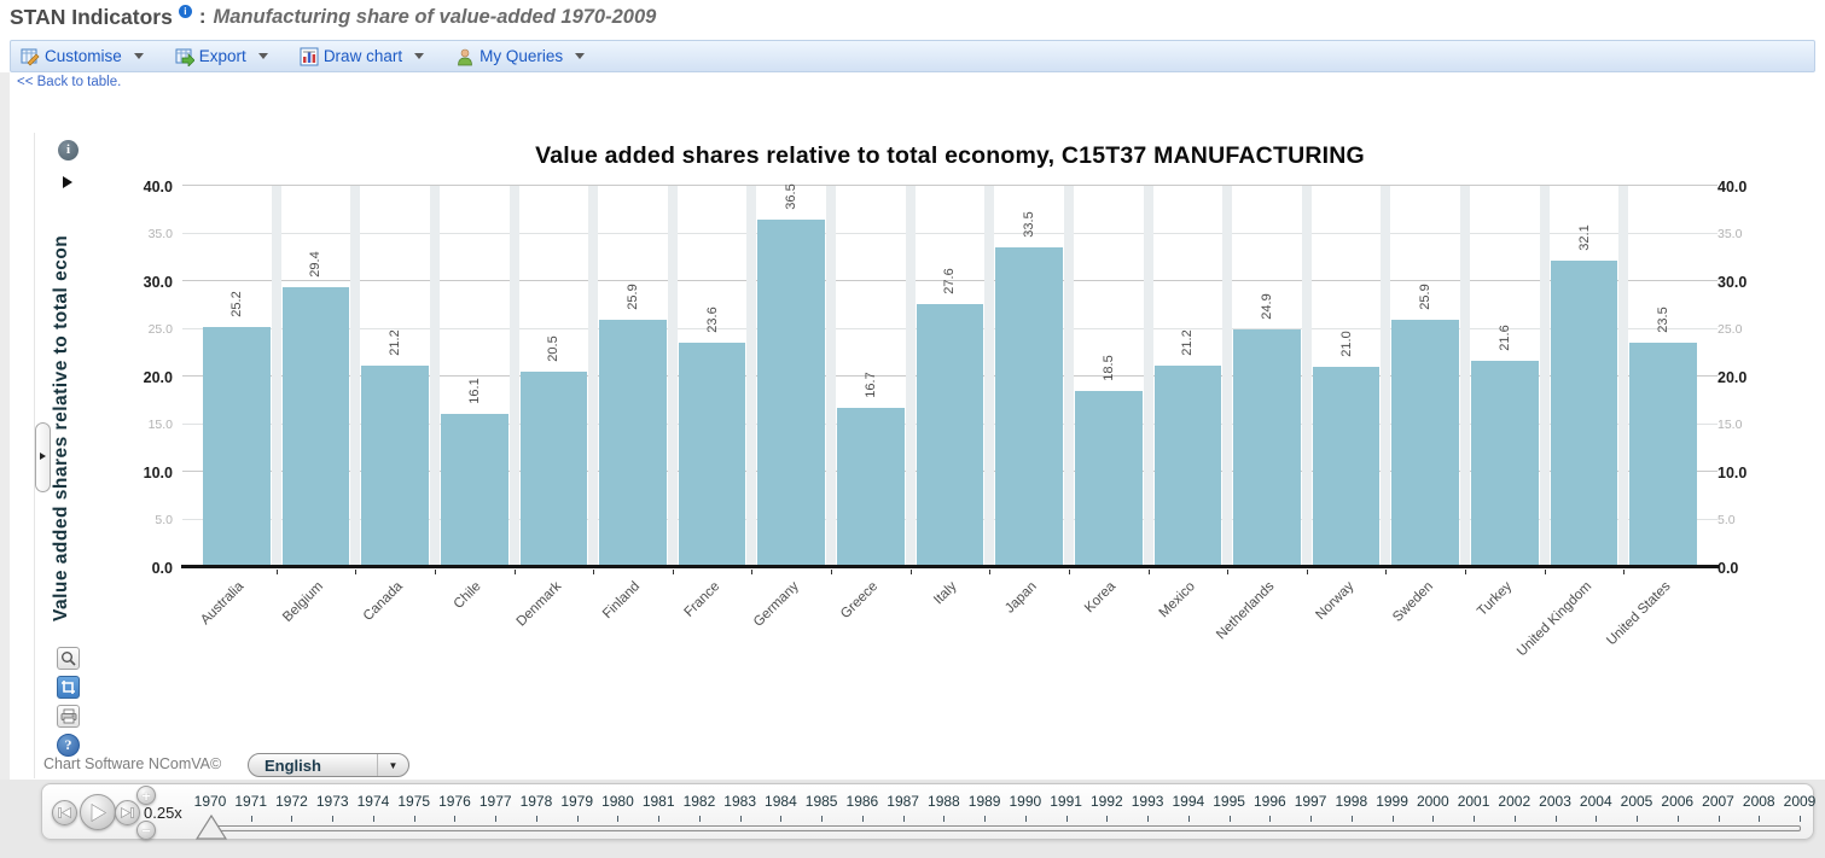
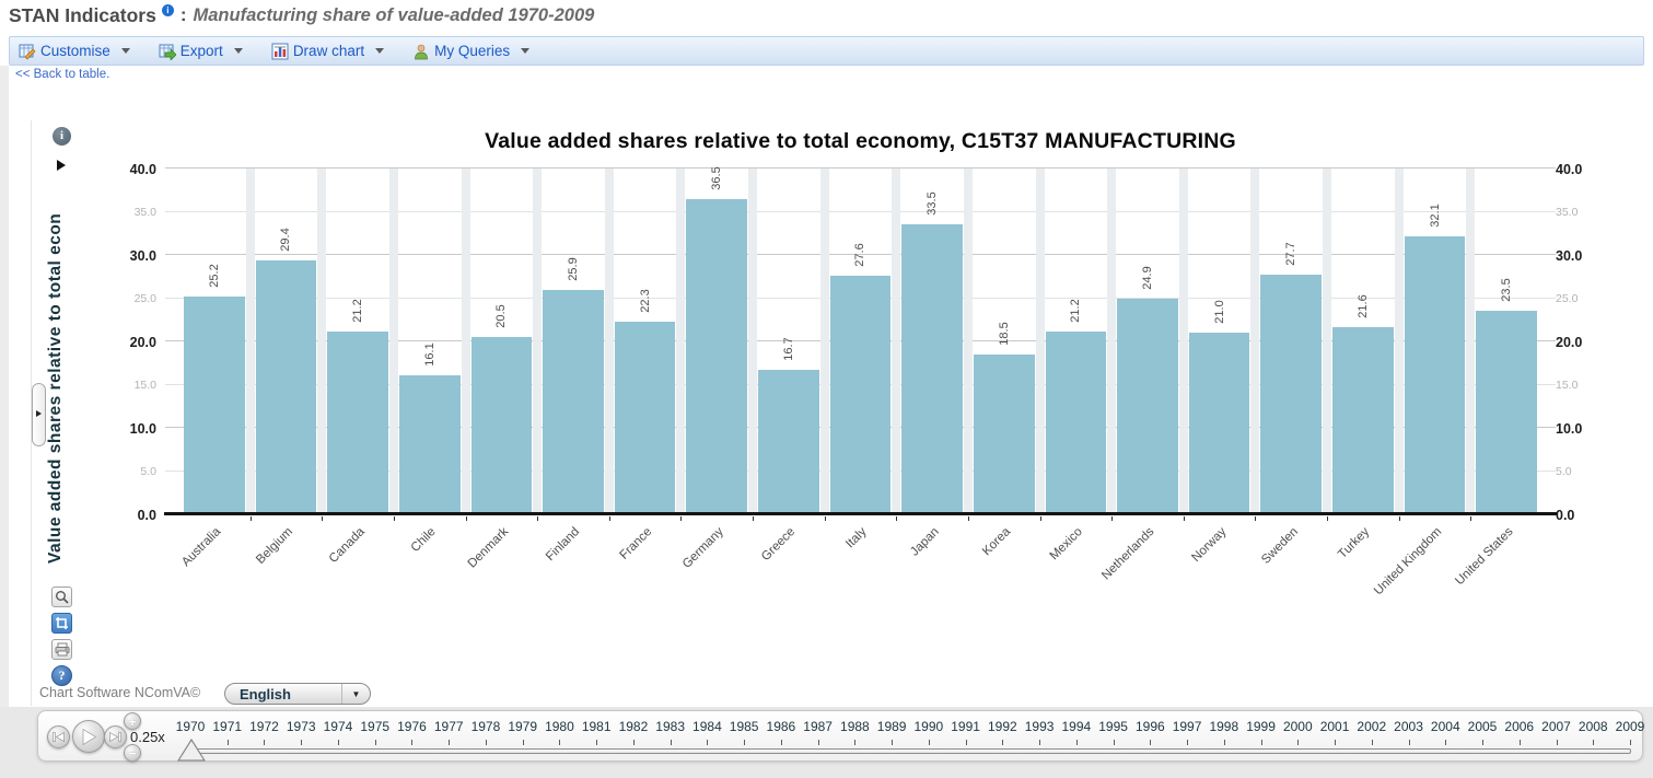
France: 23.6 -> 22.3
Sweden: 25.9 -> 27.7
